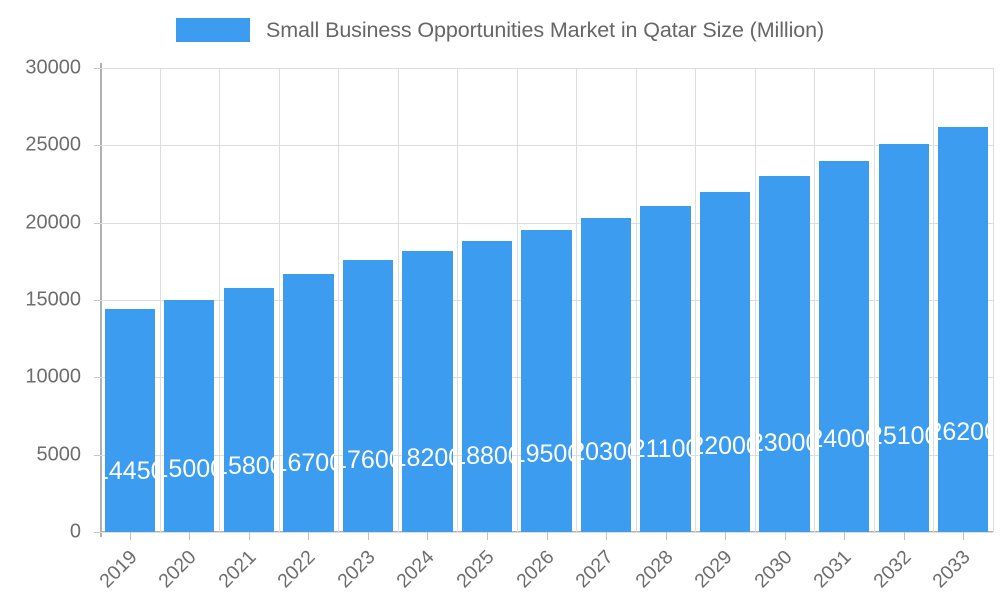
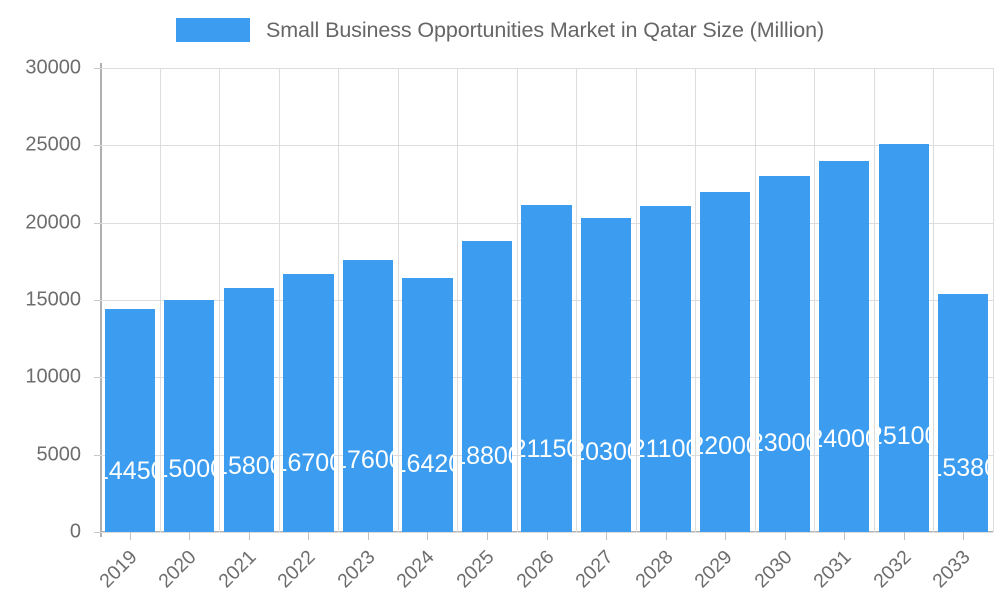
2024: 18200 -> 16420
2026: 19500 -> 21150
2033: 26200 -> 15380
